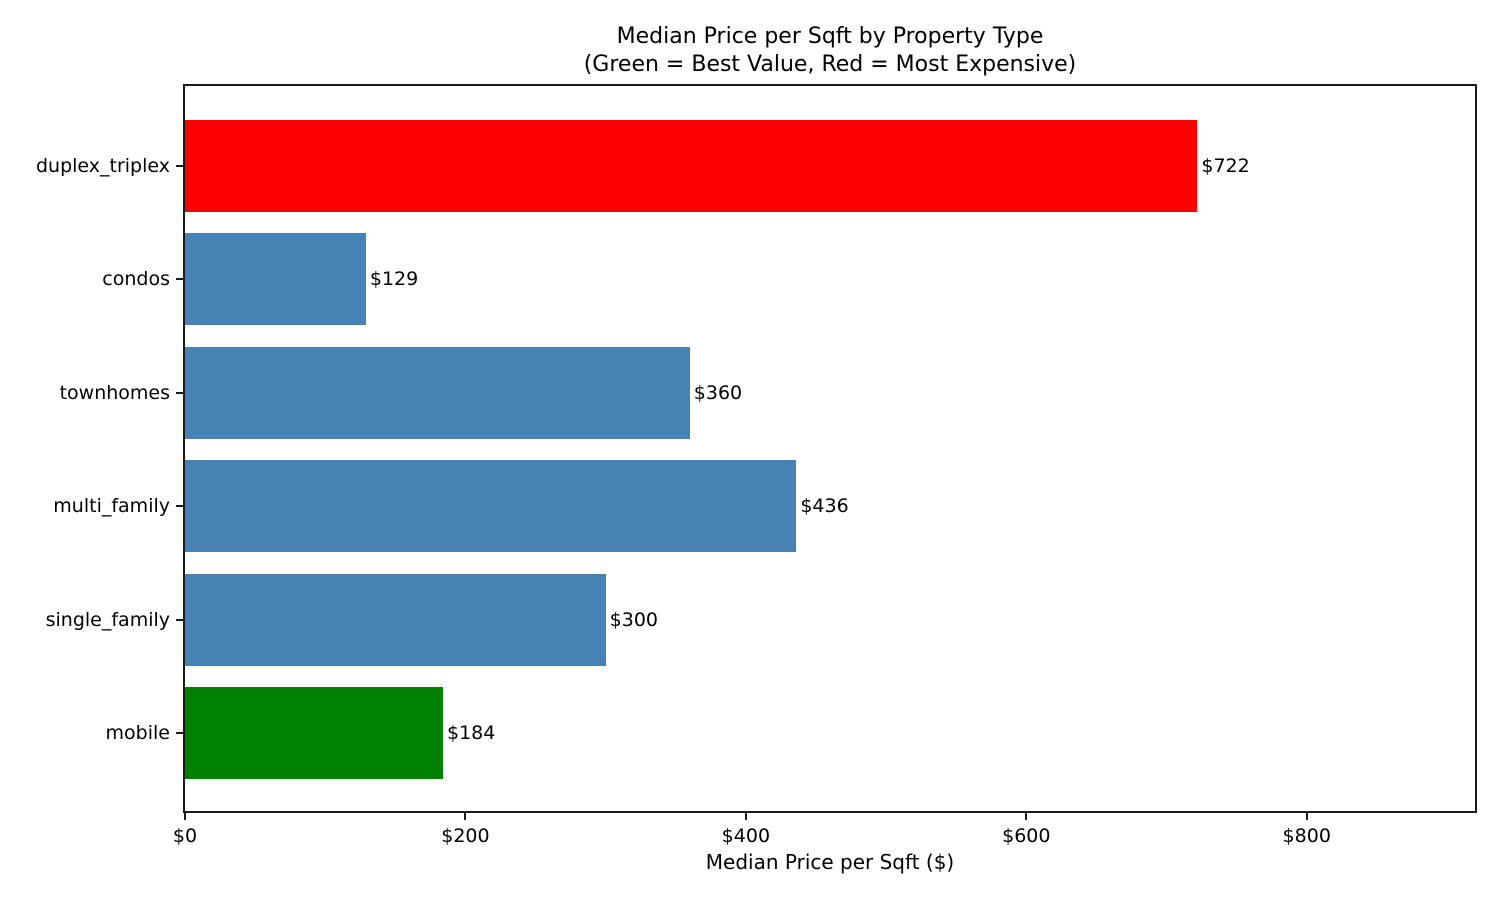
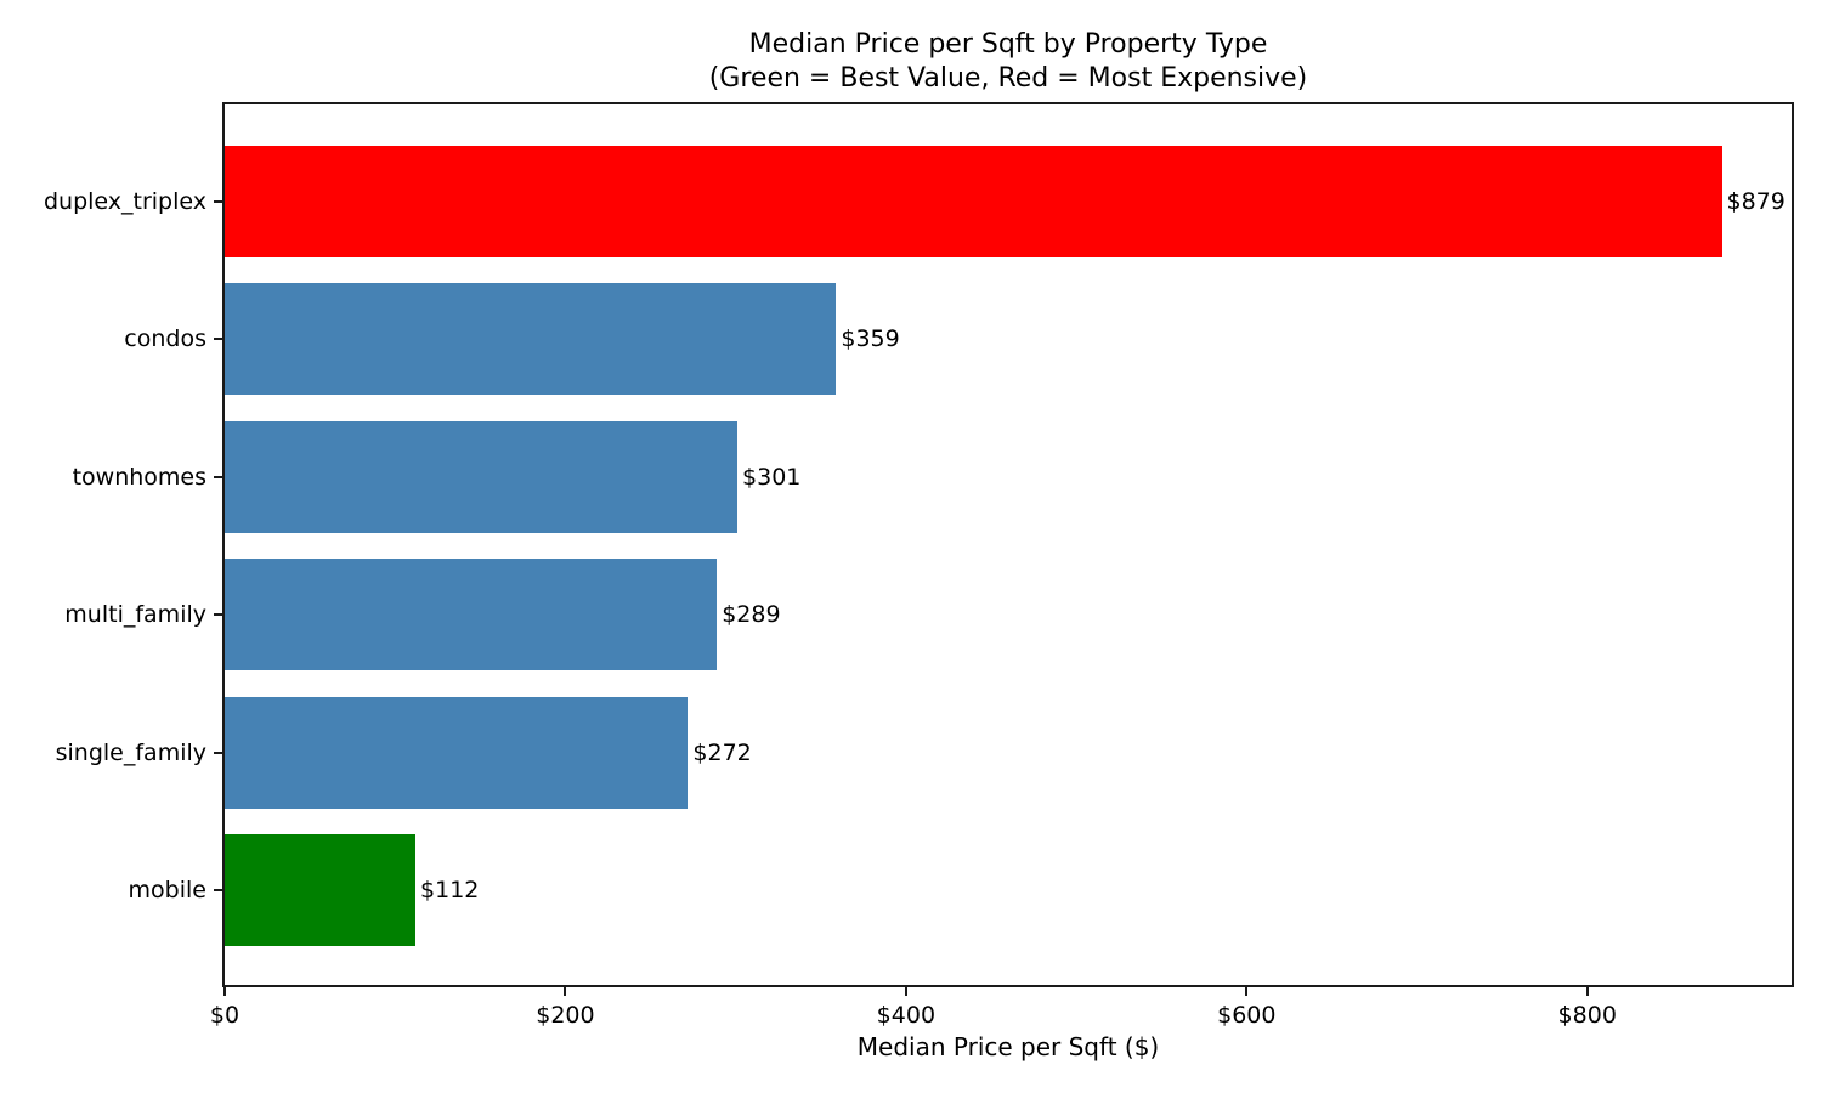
duplex_triplex: $722 -> $879
condos: $129 -> $359
townhomes: $360 -> $301
multi_family: $436 -> $289
single_family: $300 -> $272
mobile: $184 -> $112
